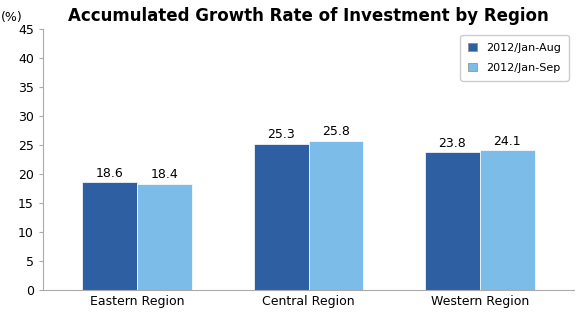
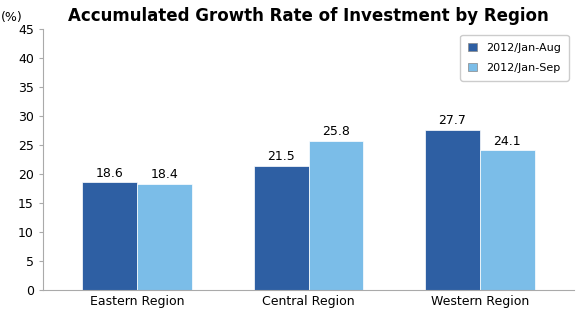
2012/Jan-Aug/Central Region: 25.3 -> 21.5
2012/Jan-Aug/Western Region: 23.8 -> 27.7
